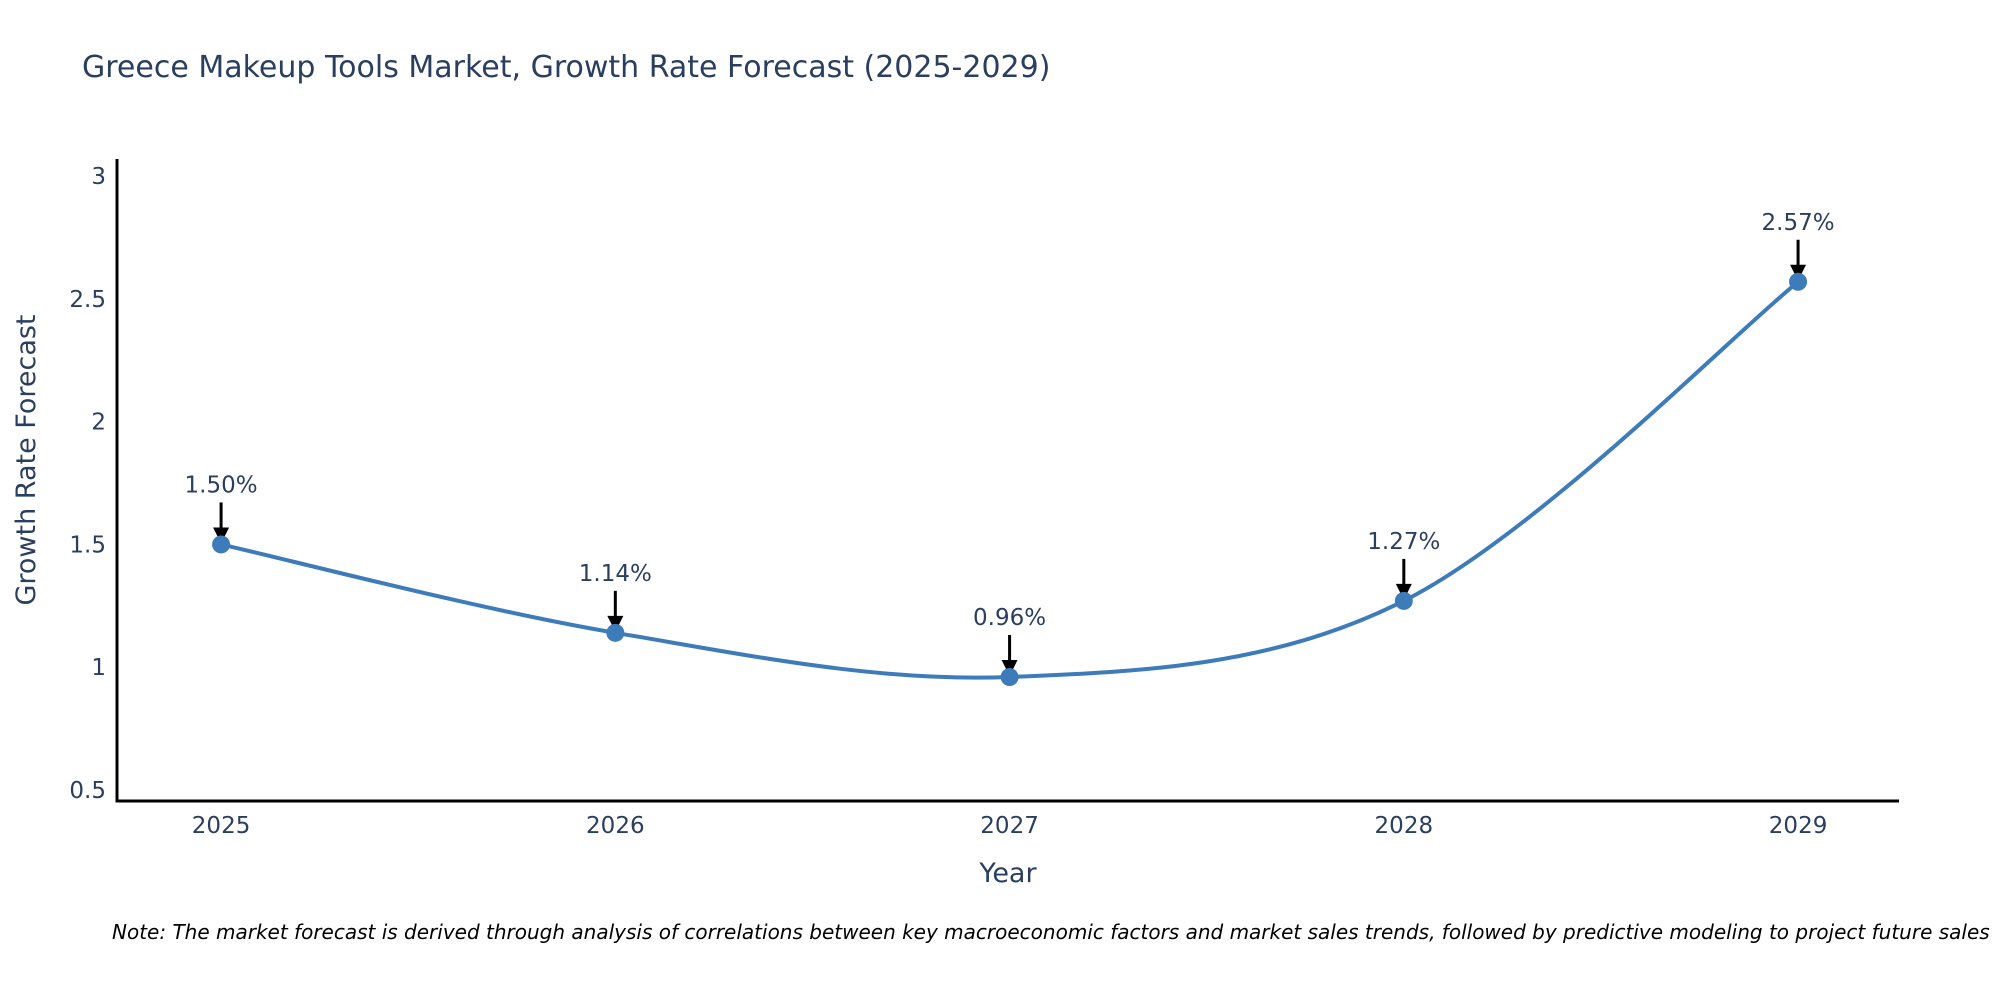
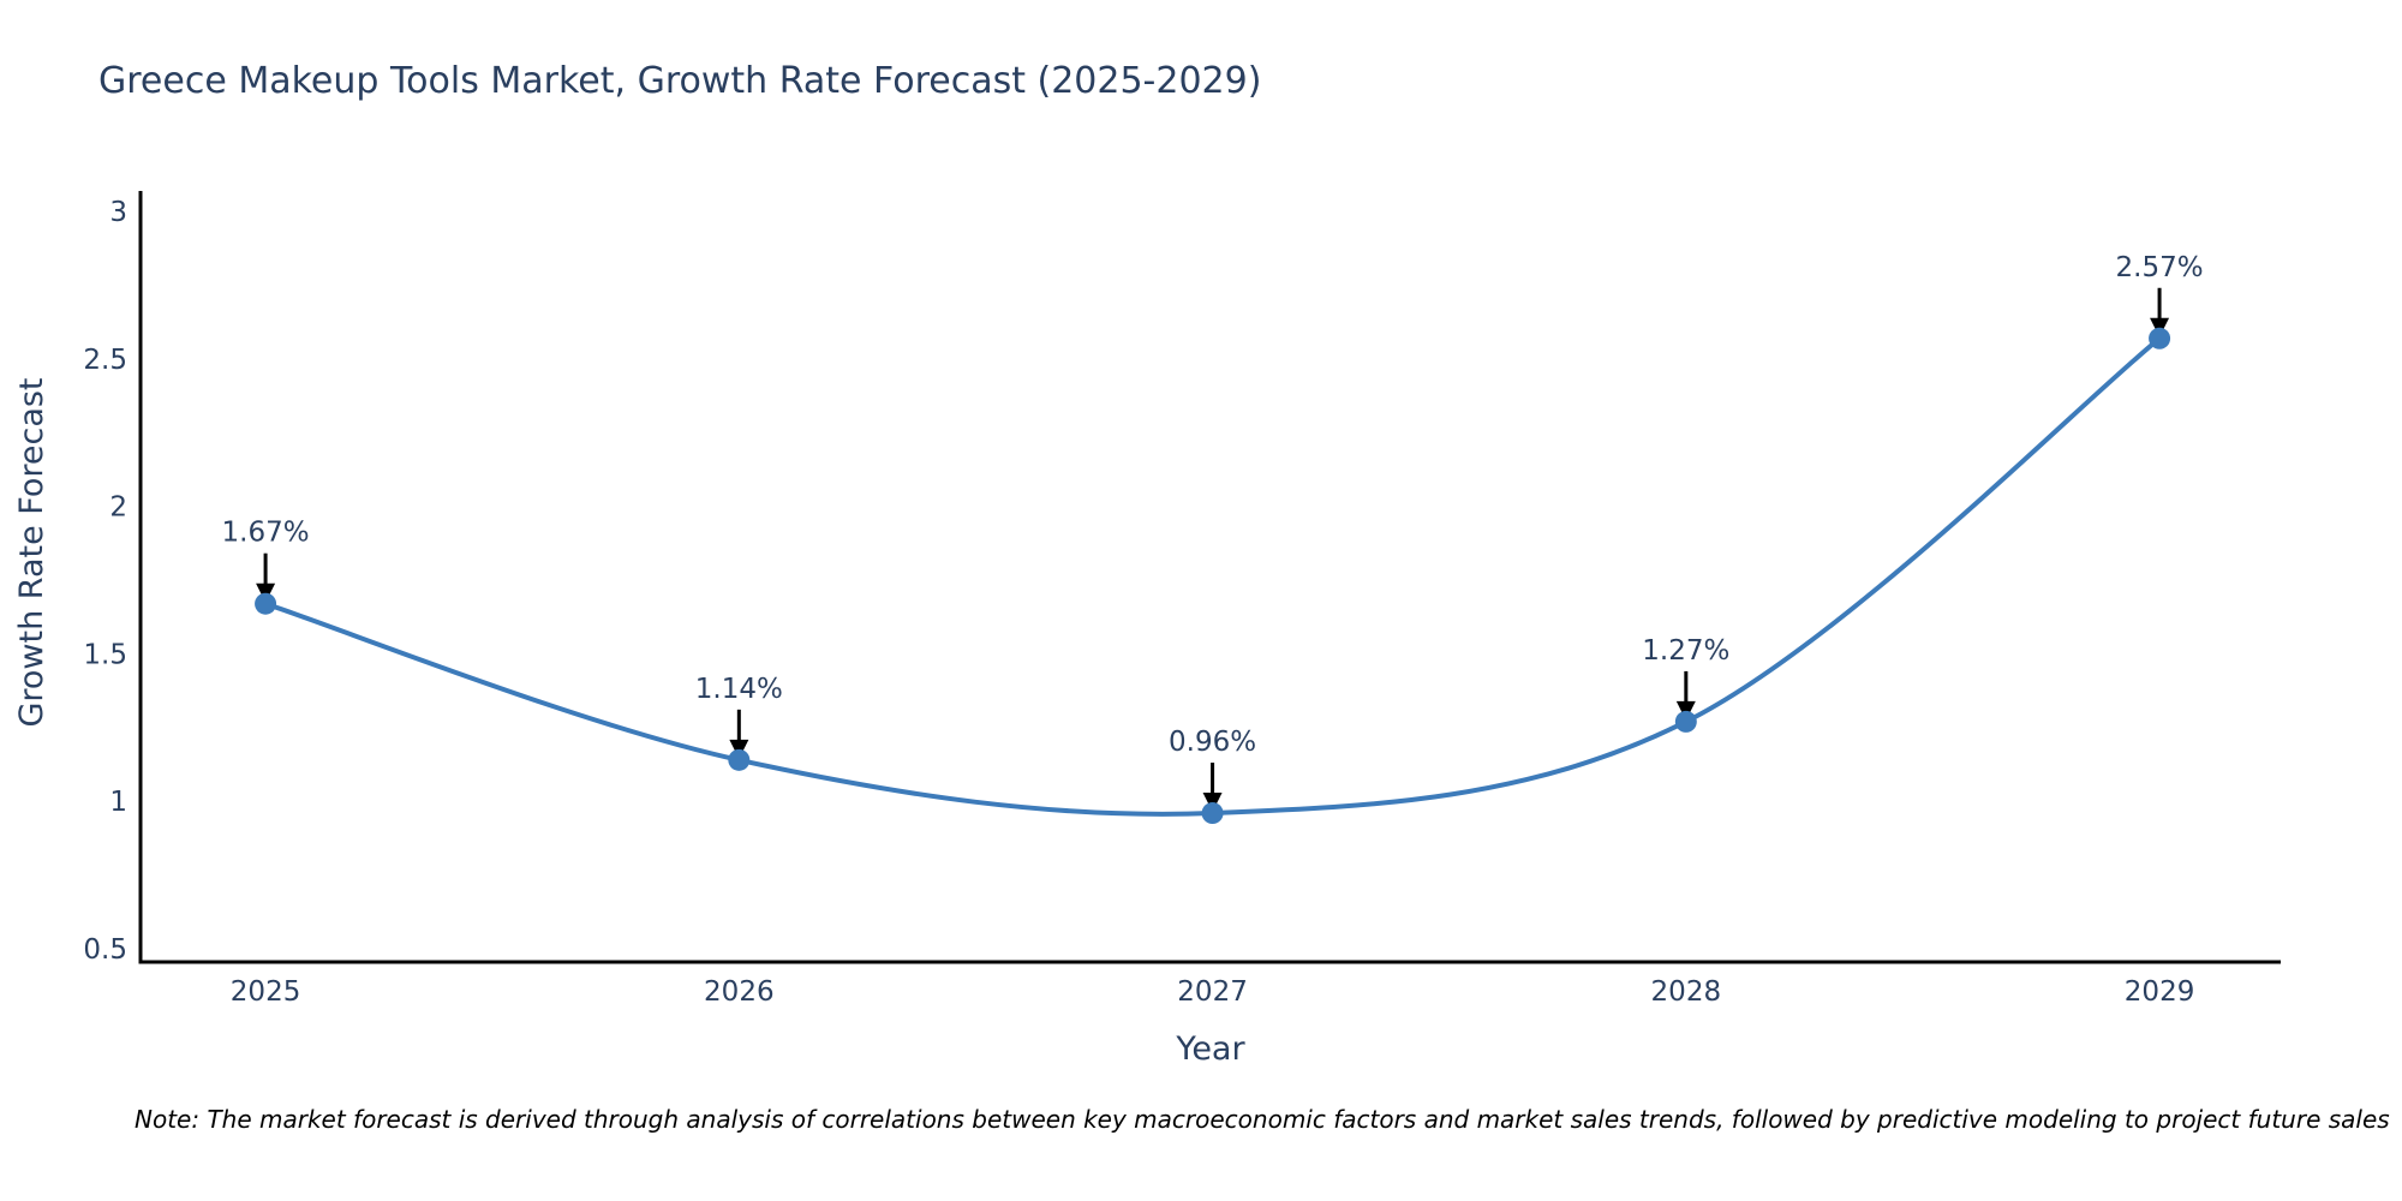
2025: 1.50% -> 1.67%
